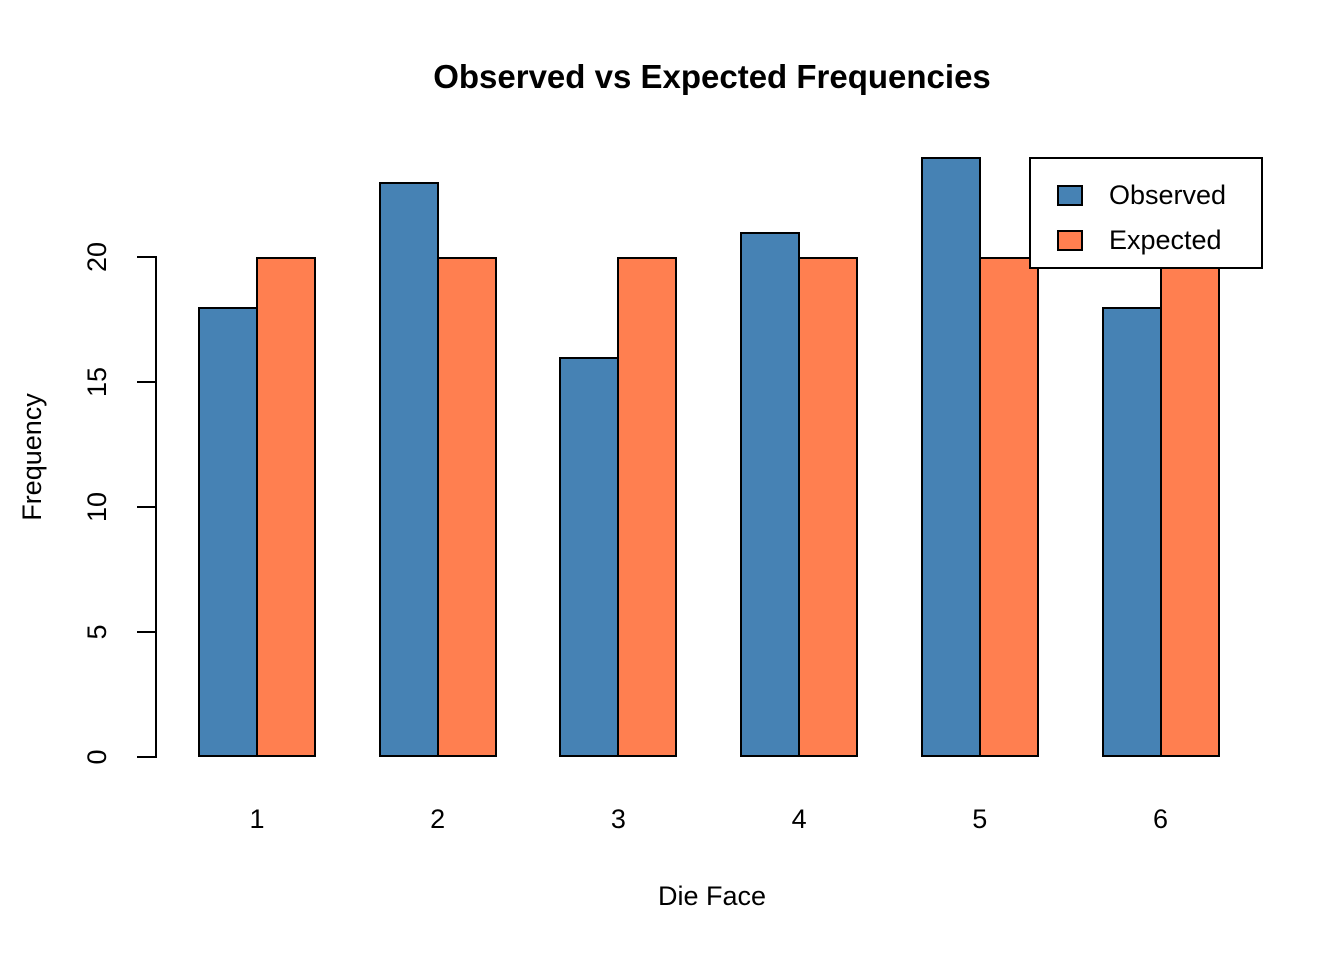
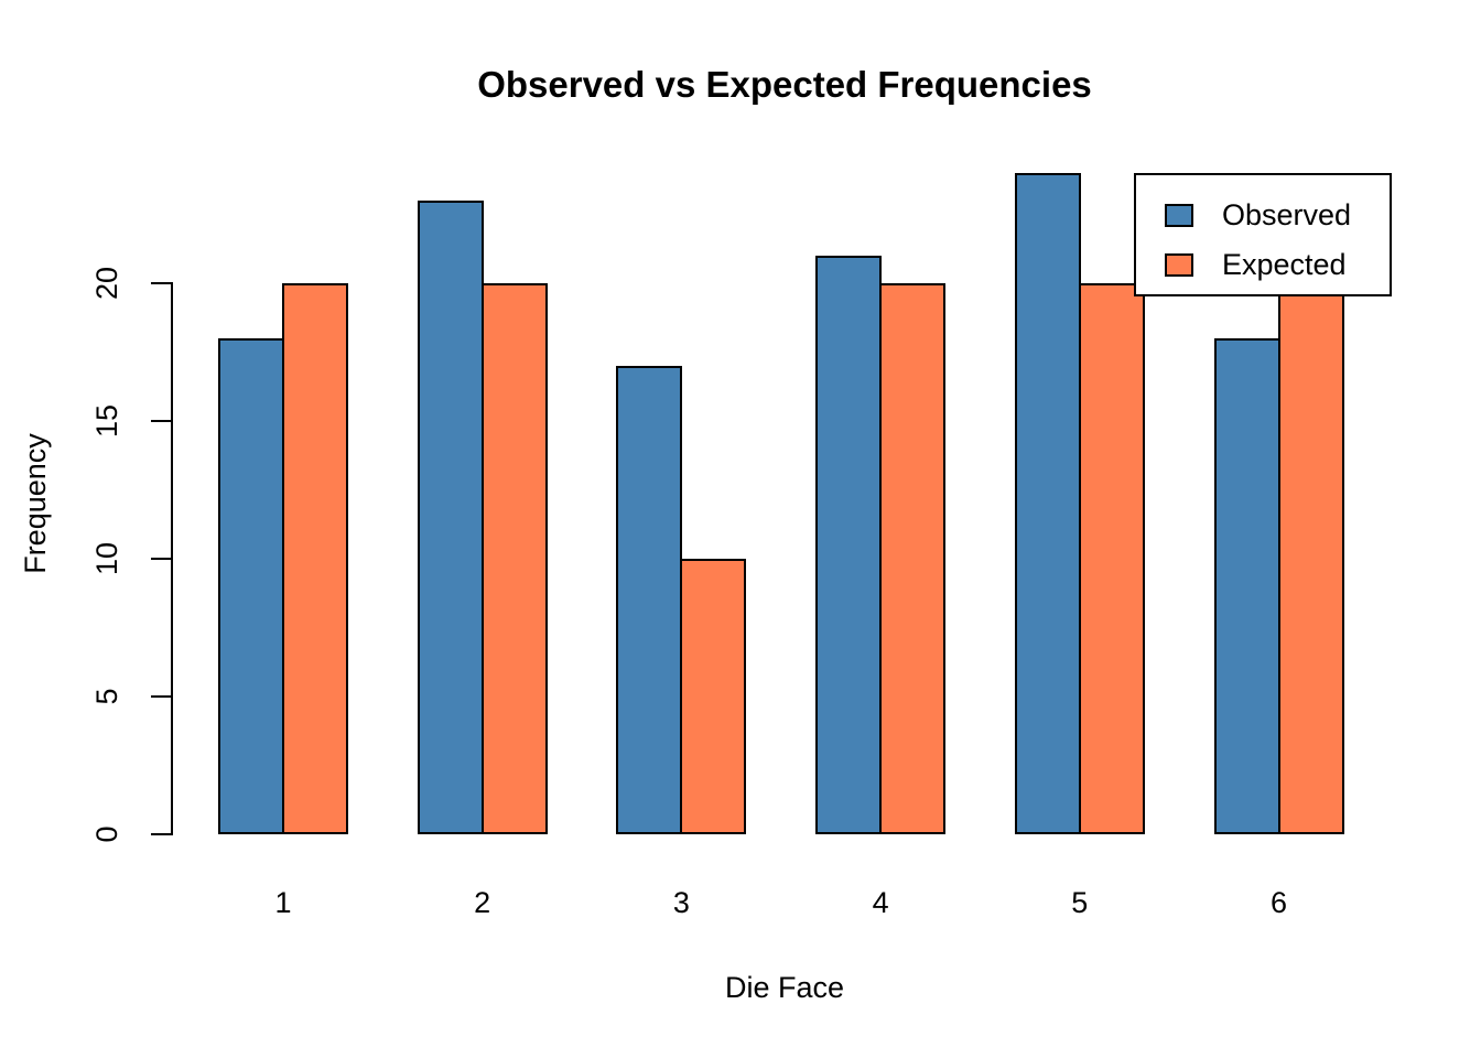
Observed/3: 16 -> 17
Expected/3: 20 -> 10
